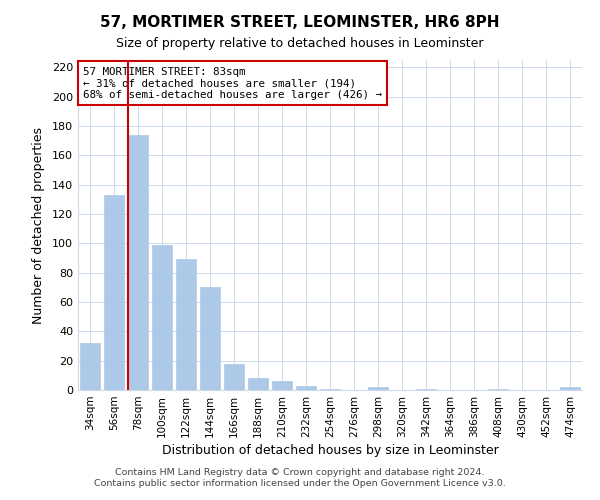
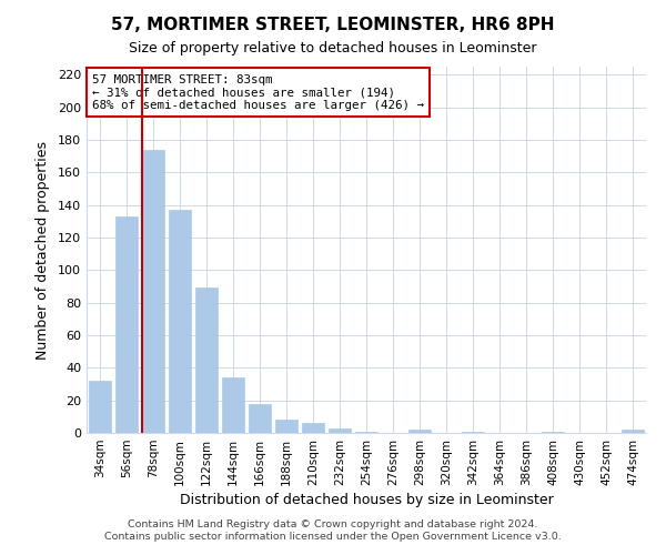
100sqm: 99 -> 137
144sqm: 70 -> 34
